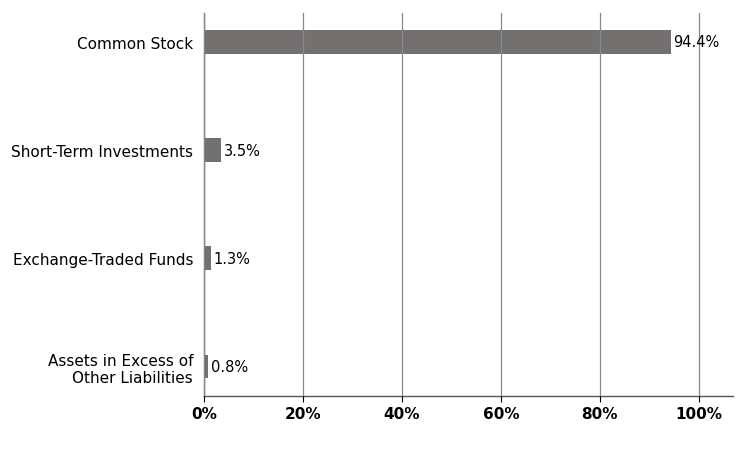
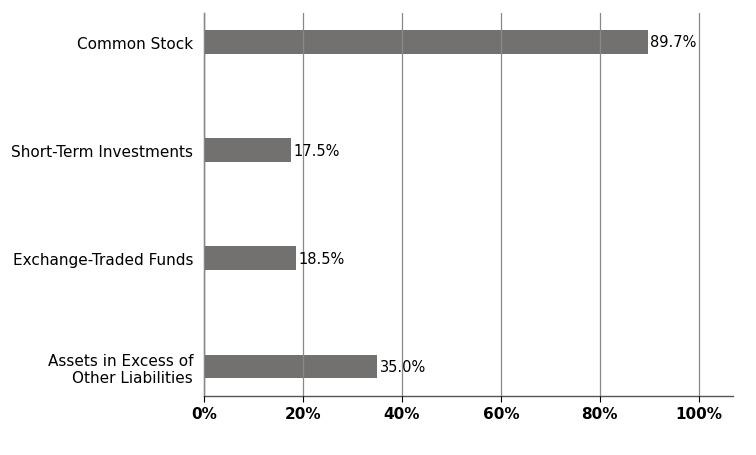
Common Stock: 94.4% -> 89.7%
Short-Term Investments: 3.5% -> 17.5%
Exchange-Traded Funds: 1.3% -> 18.5%
Assets in Excess of Other Liabilities: 0.8% -> 35.0%
